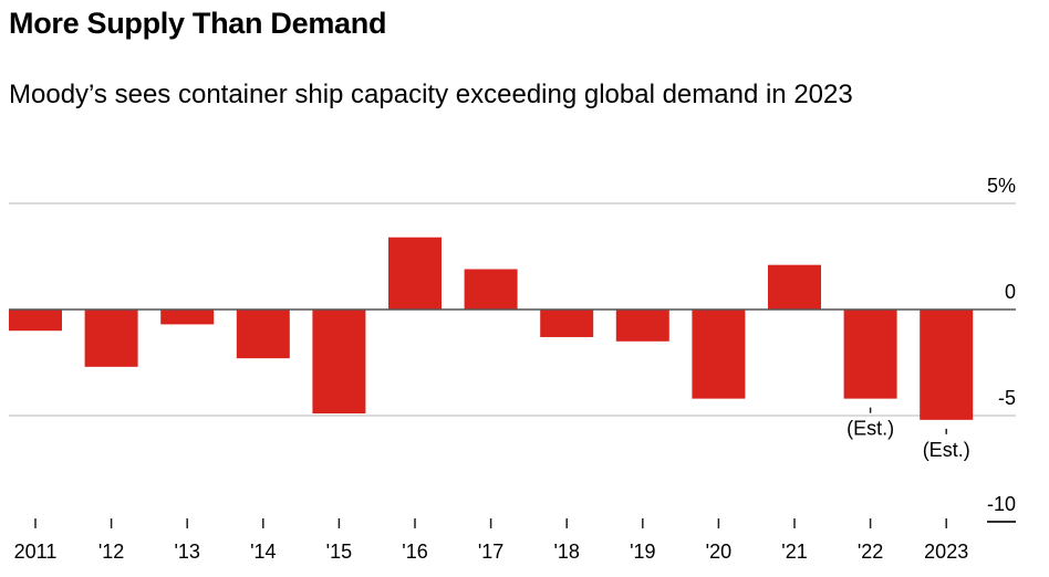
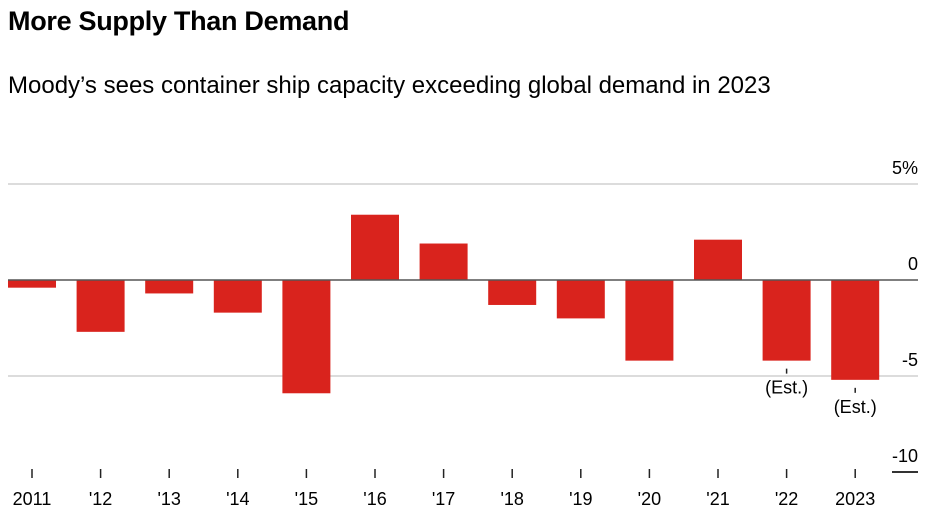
2011: -1.0% -> -0.4%
'14: -2.3% -> -1.7%
'15: -4.9% -> -5.9%
'19: -1.5% -> -2.0%
